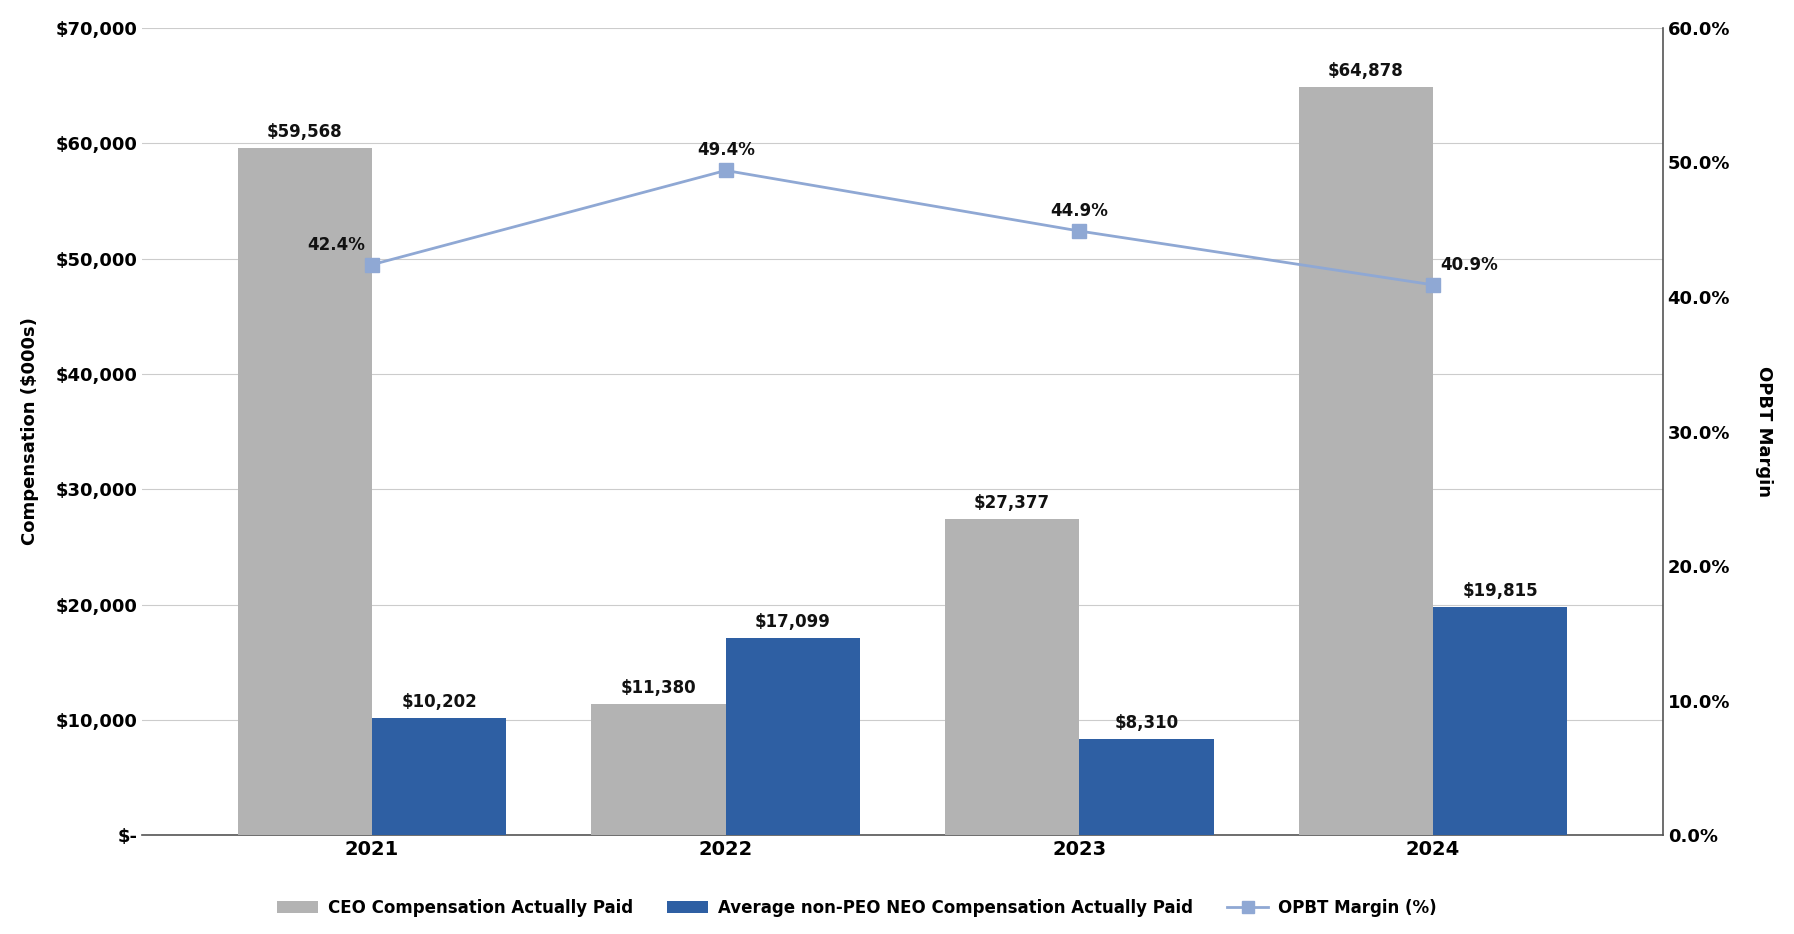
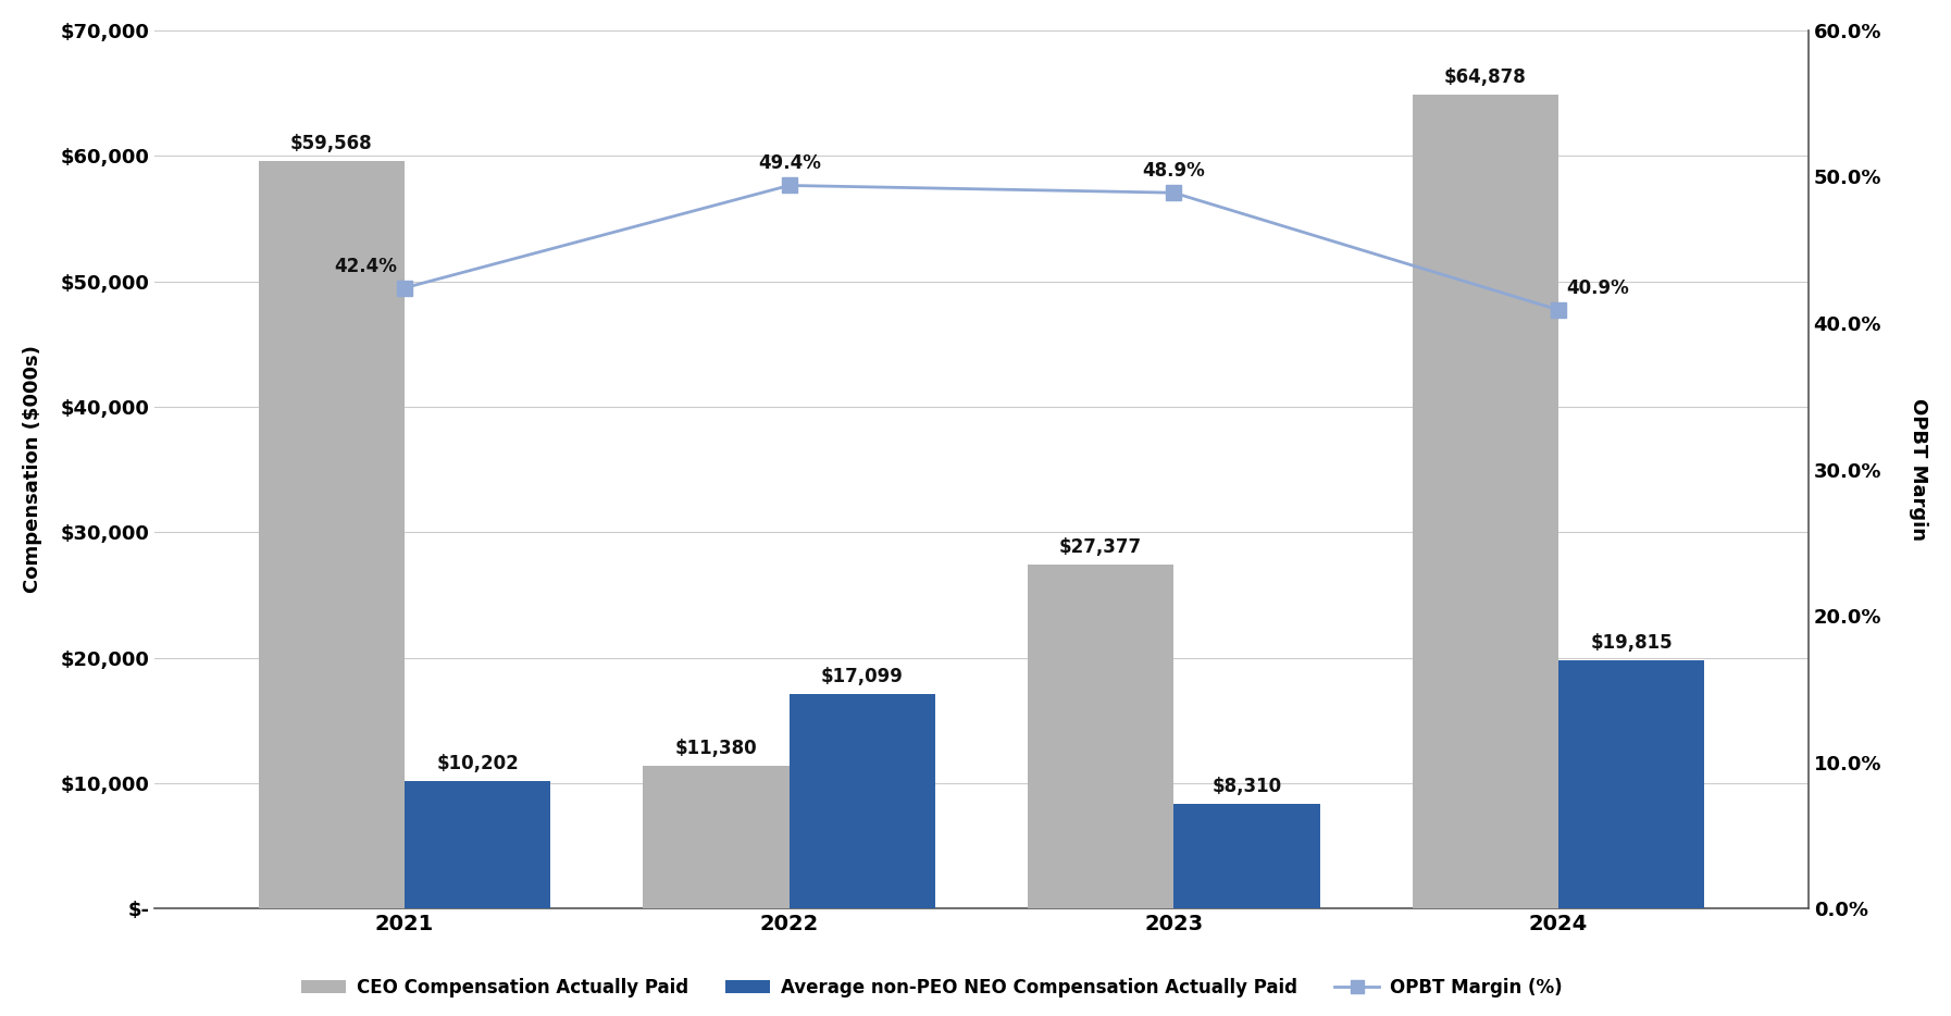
OPBT Margin (%)/2023: 44.9% -> 48.9%
